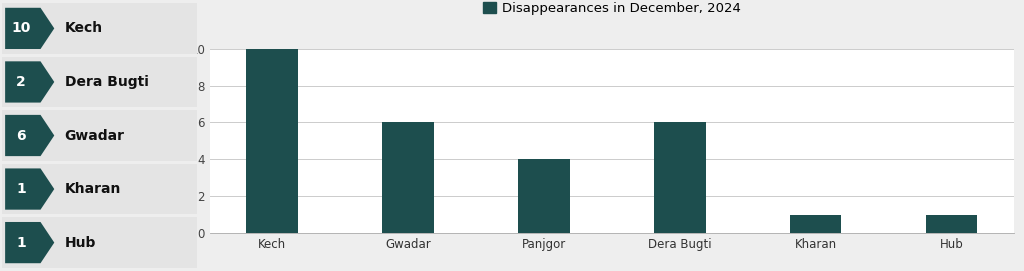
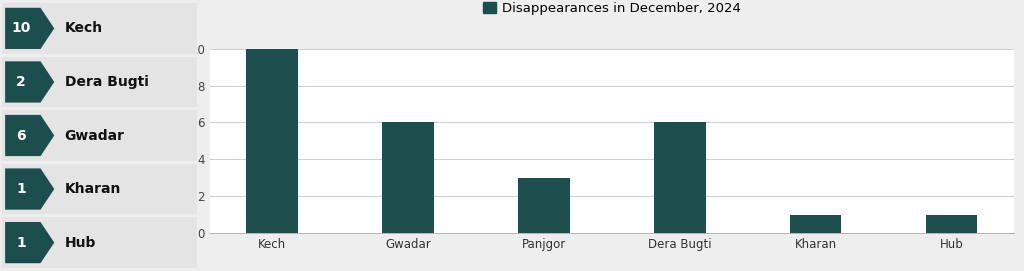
Panjgor: 4 -> 3
